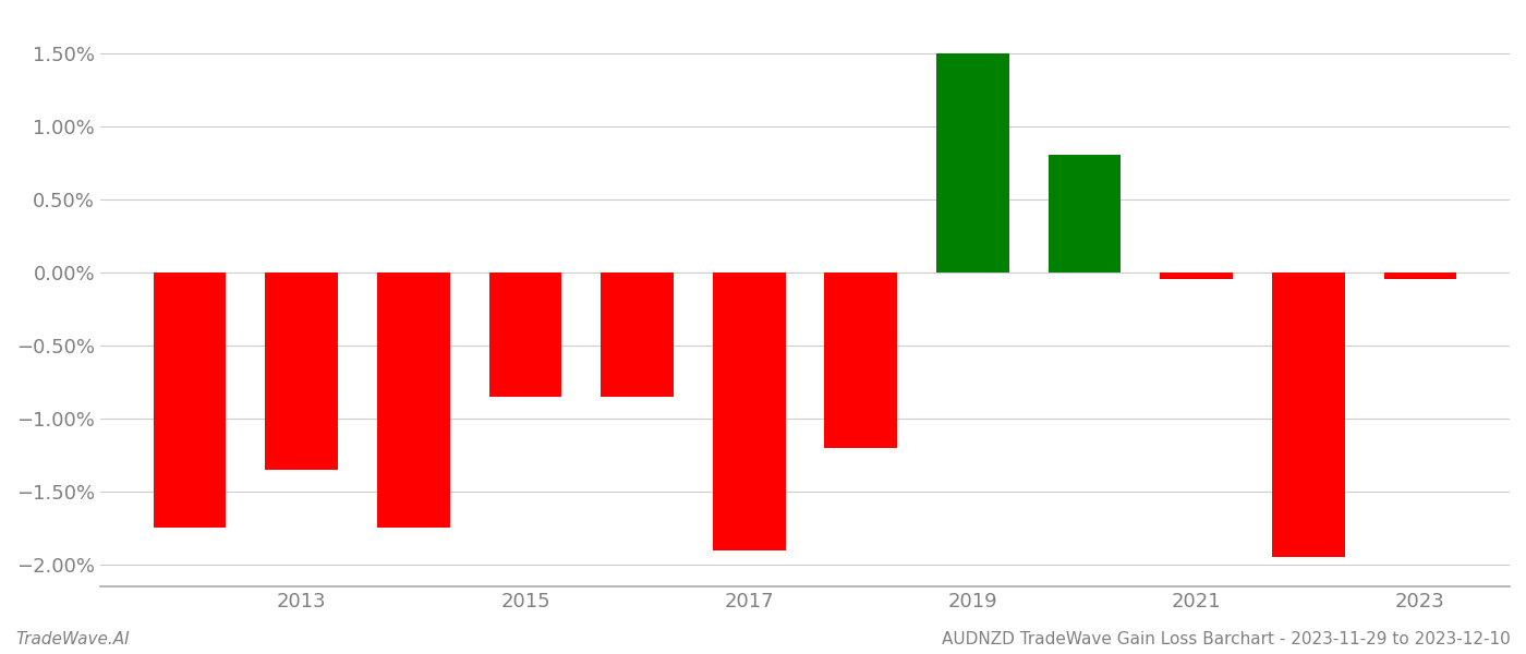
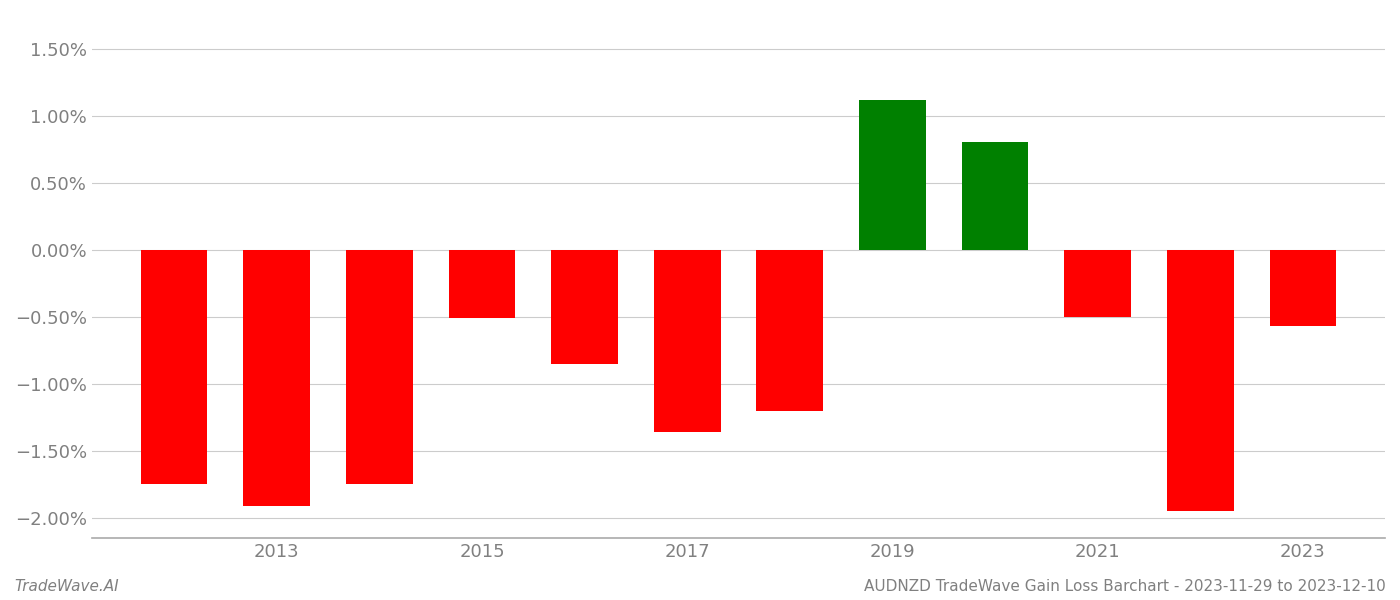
2013: -1.35% -> -1.91%
2015: -0.85% -> -0.51%
2017: -1.90% -> -1.36%
2019: 1.50% -> 1.12%
2021: -0.05% -> -0.50%
2023: -0.05% -> -0.57%
